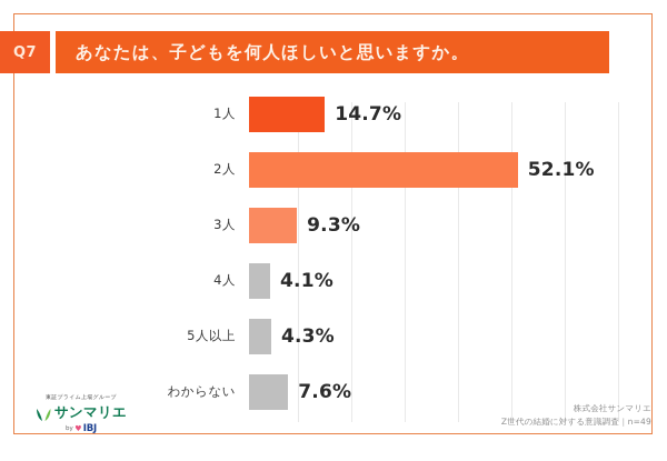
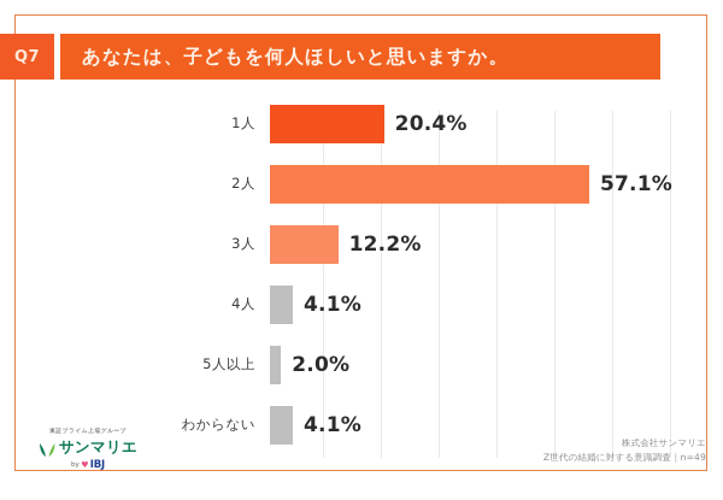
1人: 14.7% -> 20.4%
2人: 52.1% -> 57.1%
3人: 9.3% -> 12.2%
5人以上: 4.3% -> 2.0%
わからない: 7.6% -> 4.1%
